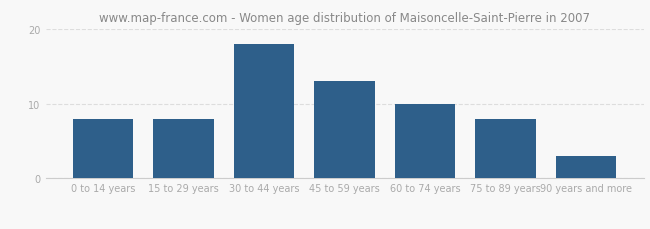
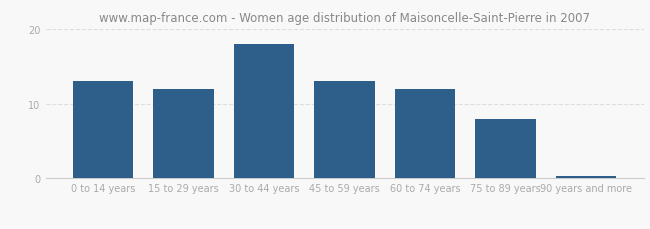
0 to 14 years: 8.0 -> 13.0
15 to 29 years: 8.0 -> 12.0
60 to 74 years: 10.0 -> 12.0
90 years and more: 3.0 -> 0.3
